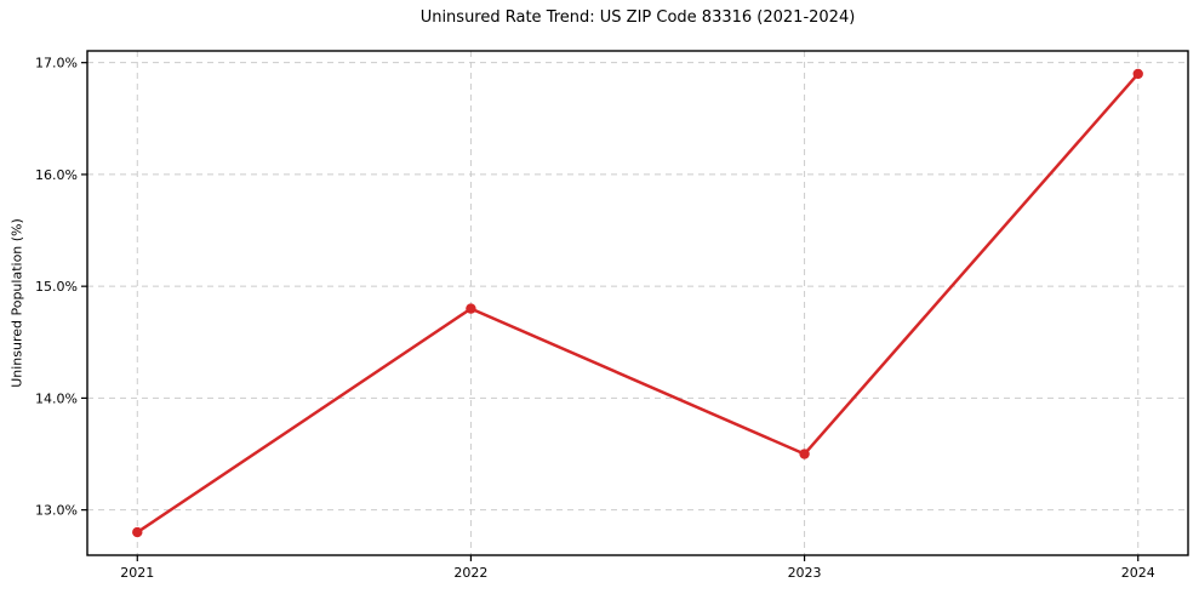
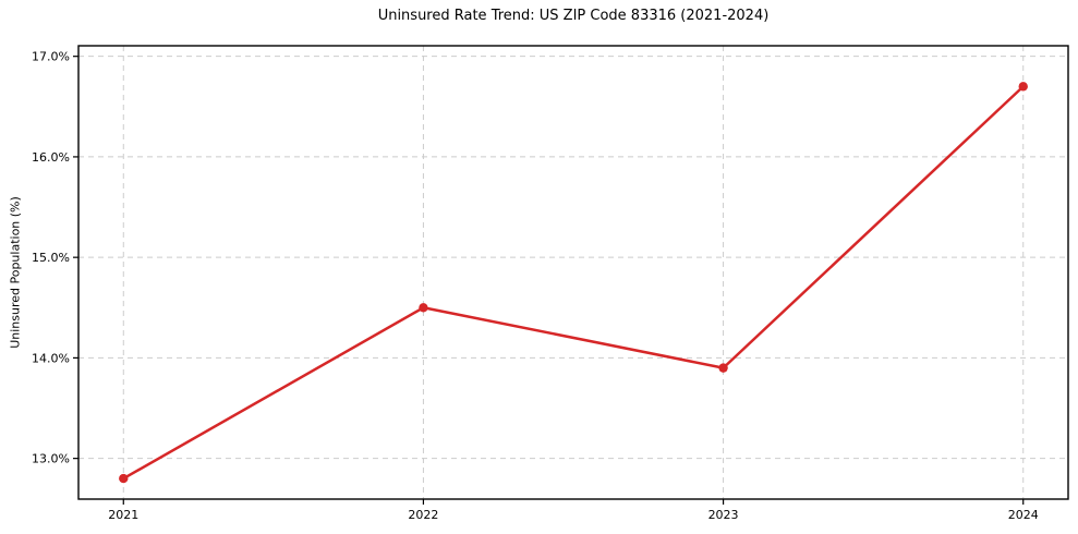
2022: 14.8% -> 14.5%
2023: 13.5% -> 13.9%
2024: 16.9% -> 16.7%
